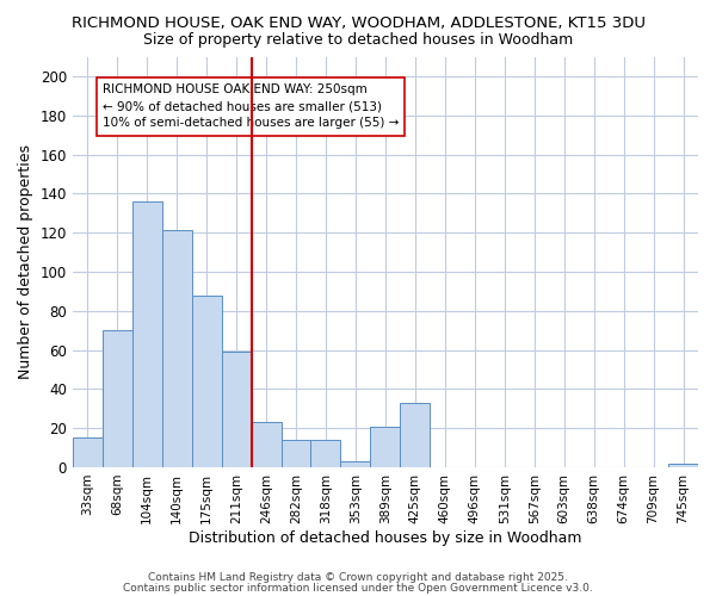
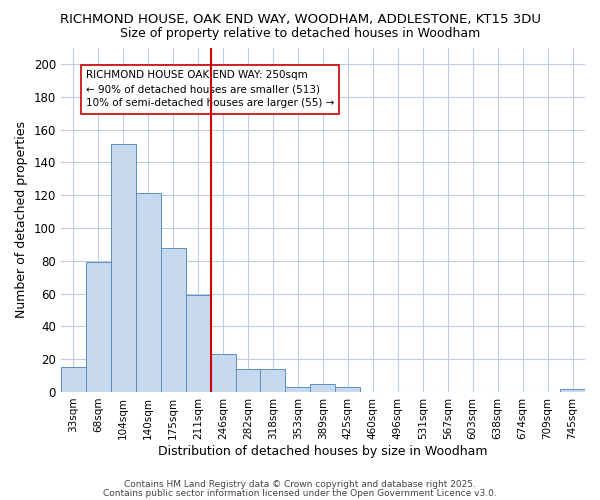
68sqm: 70 -> 79
104sqm: 136 -> 151
389sqm: 21 -> 5
425sqm: 33 -> 3
